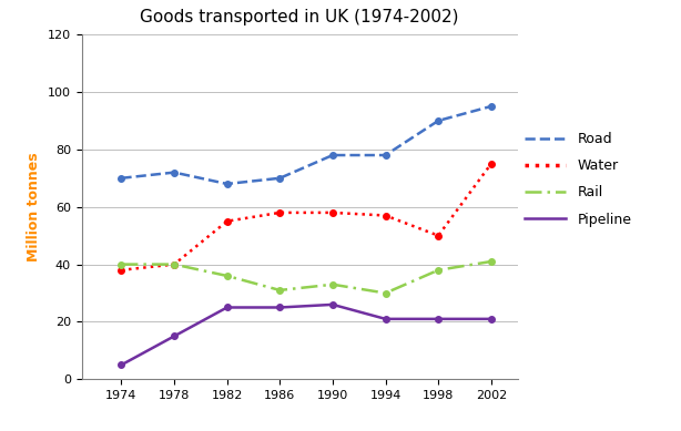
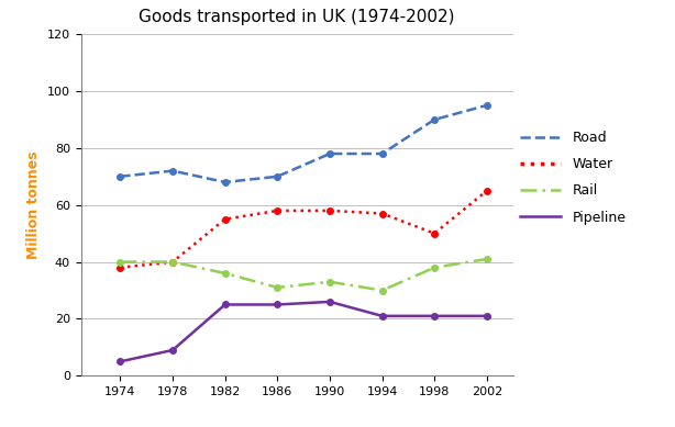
Pipeline/1978: 15 -> 9
Water/2002: 75 -> 65
